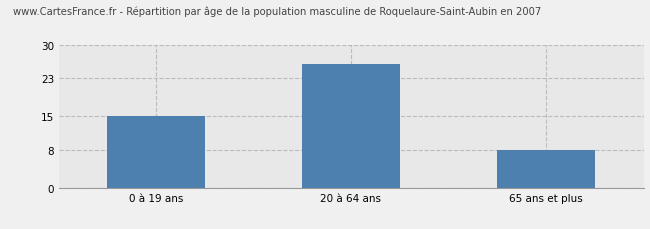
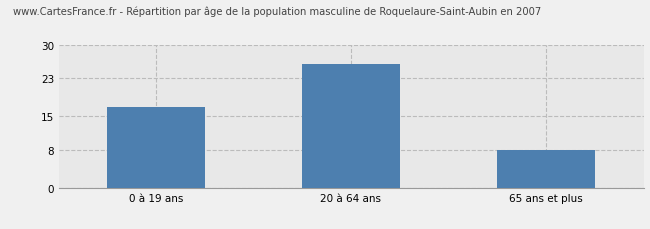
0 à 19 ans: 15 -> 17
